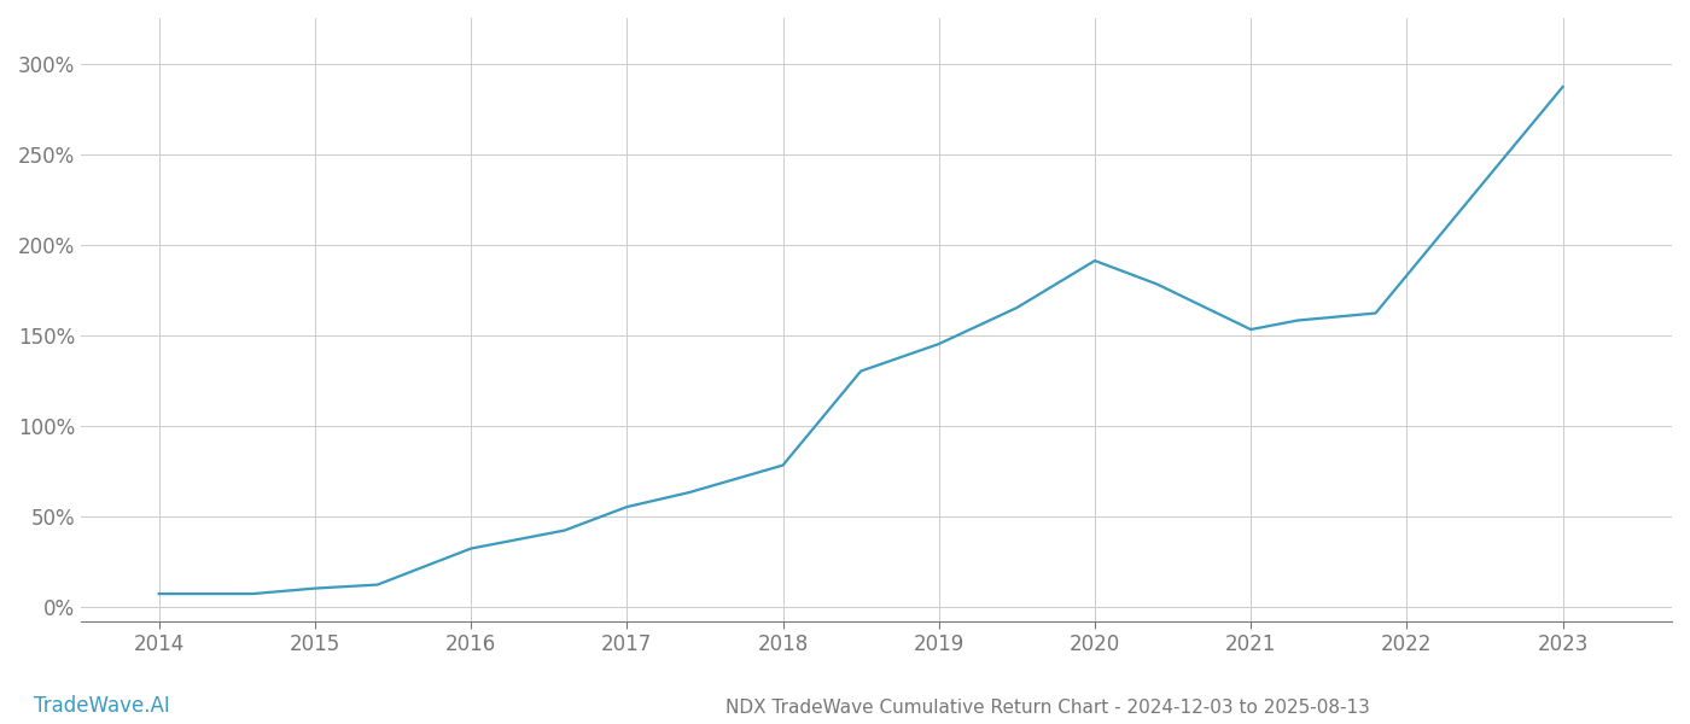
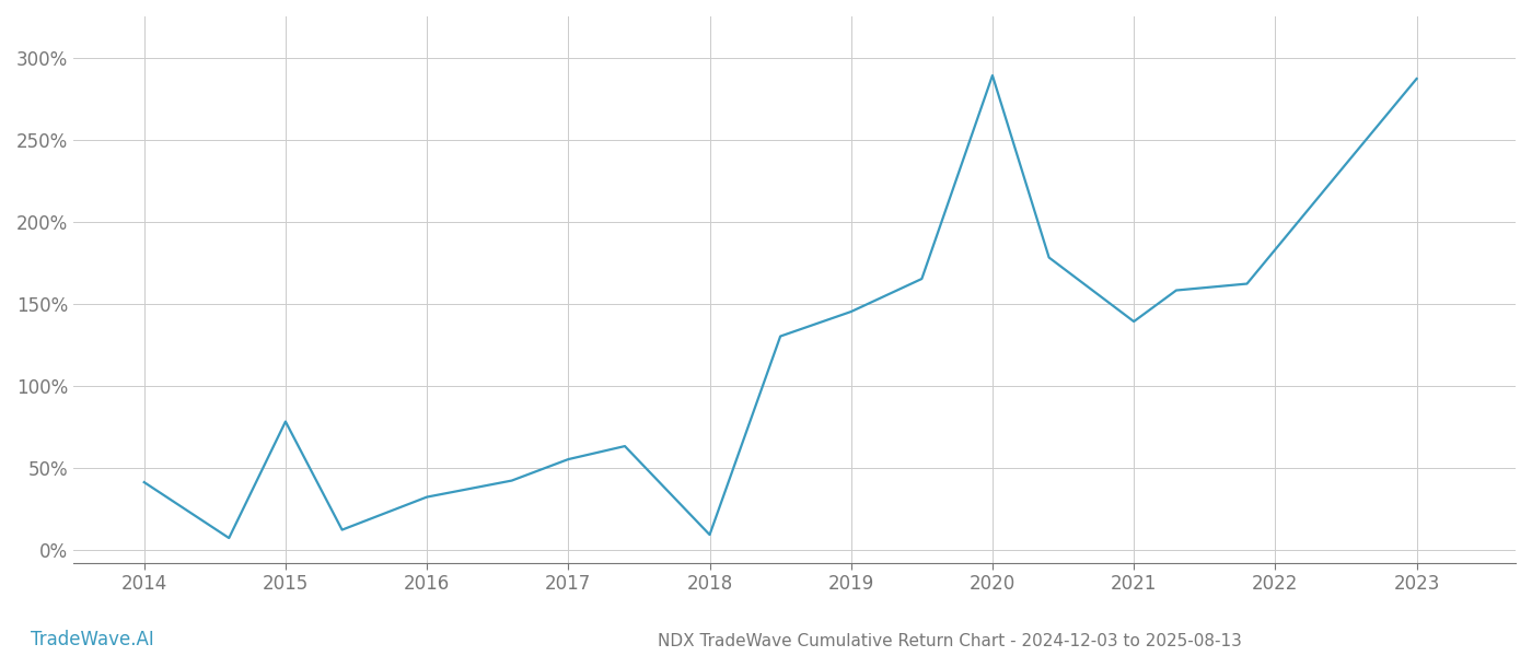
2014: 7% -> 41%
2015: 10% -> 78%
2018: 78% -> 9%
2020: 191% -> 289%
2021: 153% -> 139%
